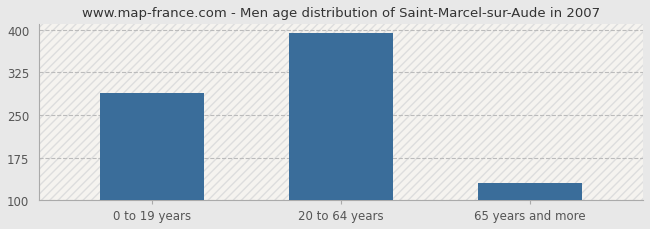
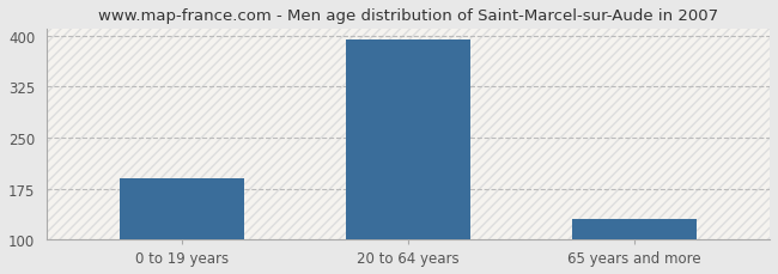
0 to 19 years: 288 -> 190
